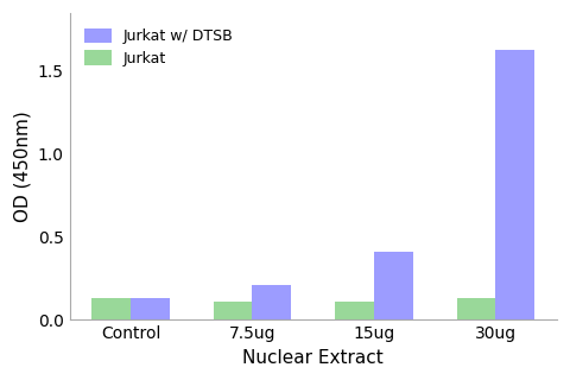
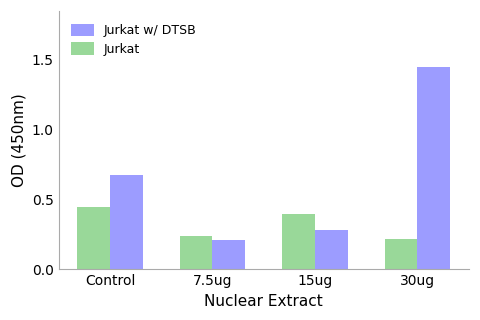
Jurkat/Control: 0.13 -> 0.45
Jurkat w/ DTSB/Control: 0.13 -> 0.68
Jurkat/7.5ug: 0.11 -> 0.24
Jurkat/15ug: 0.11 -> 0.40
Jurkat w/ DTSB/15ug: 0.41 -> 0.28
Jurkat/30ug: 0.13 -> 0.22
Jurkat w/ DTSB/30ug: 1.63 -> 1.45
